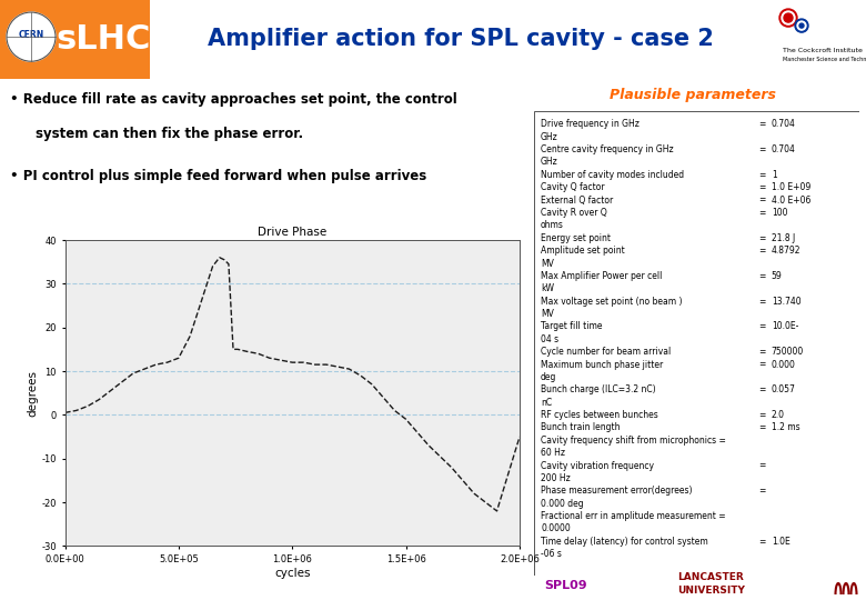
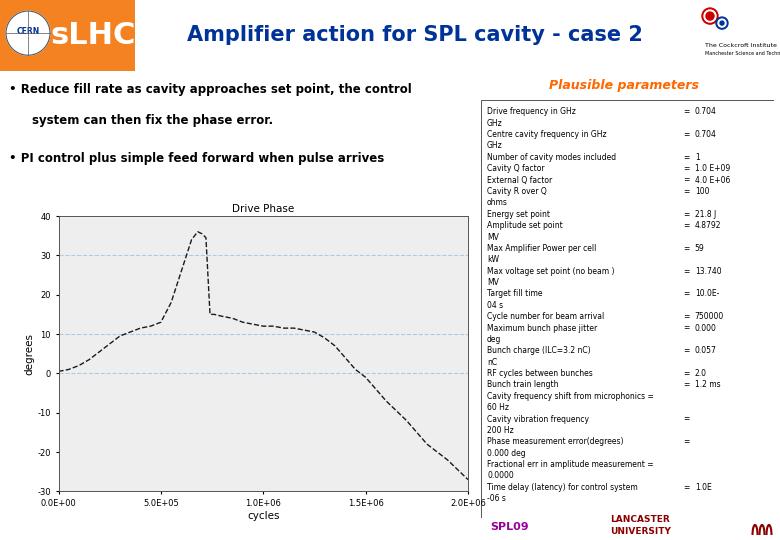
2.0E+06: -5.0 -> -27.0
